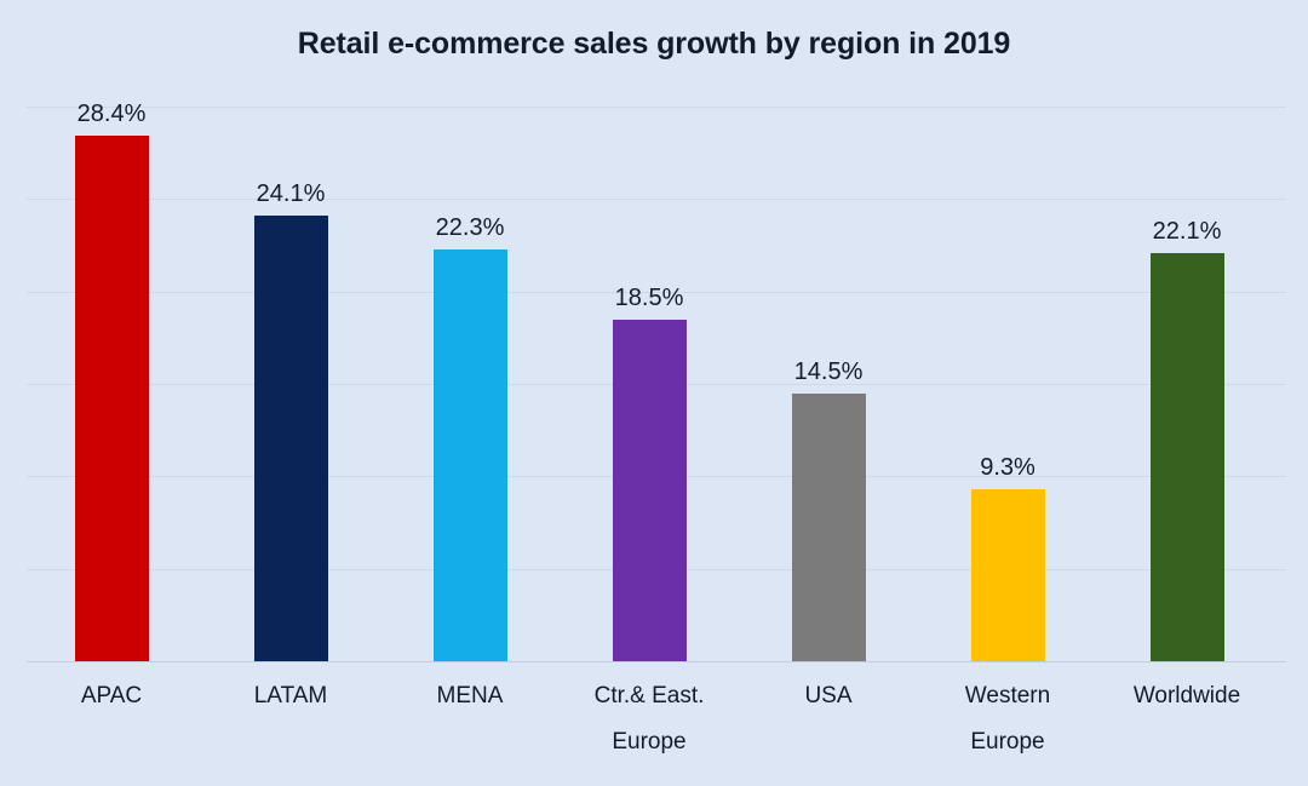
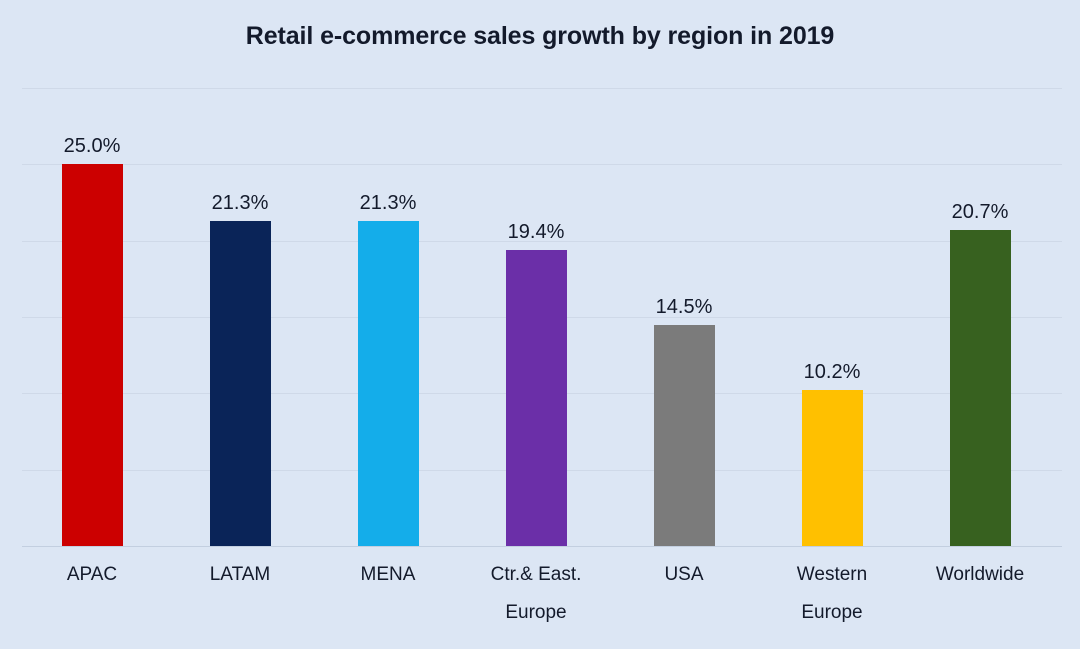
APAC: 28.4% -> 25.0%
LATAM: 24.1% -> 21.3%
MENA: 22.3% -> 21.3%
Ctr.& East. Europe: 18.5% -> 19.4%
Western Europe: 9.3% -> 10.2%
Worldwide: 22.1% -> 20.7%
